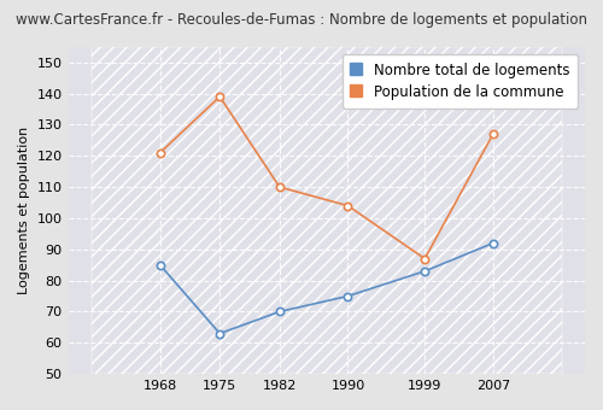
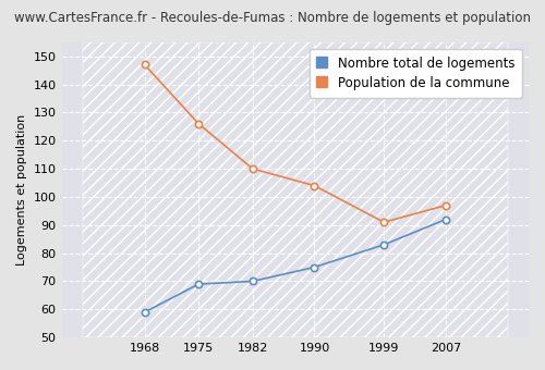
Nombre total de logements/1968: 85 -> 59
Population de la commune/1968: 121 -> 147
Nombre total de logements/1975: 63 -> 69
Population de la commune/1975: 139 -> 126
Population de la commune/1999: 87 -> 91
Population de la commune/2007: 127 -> 97
